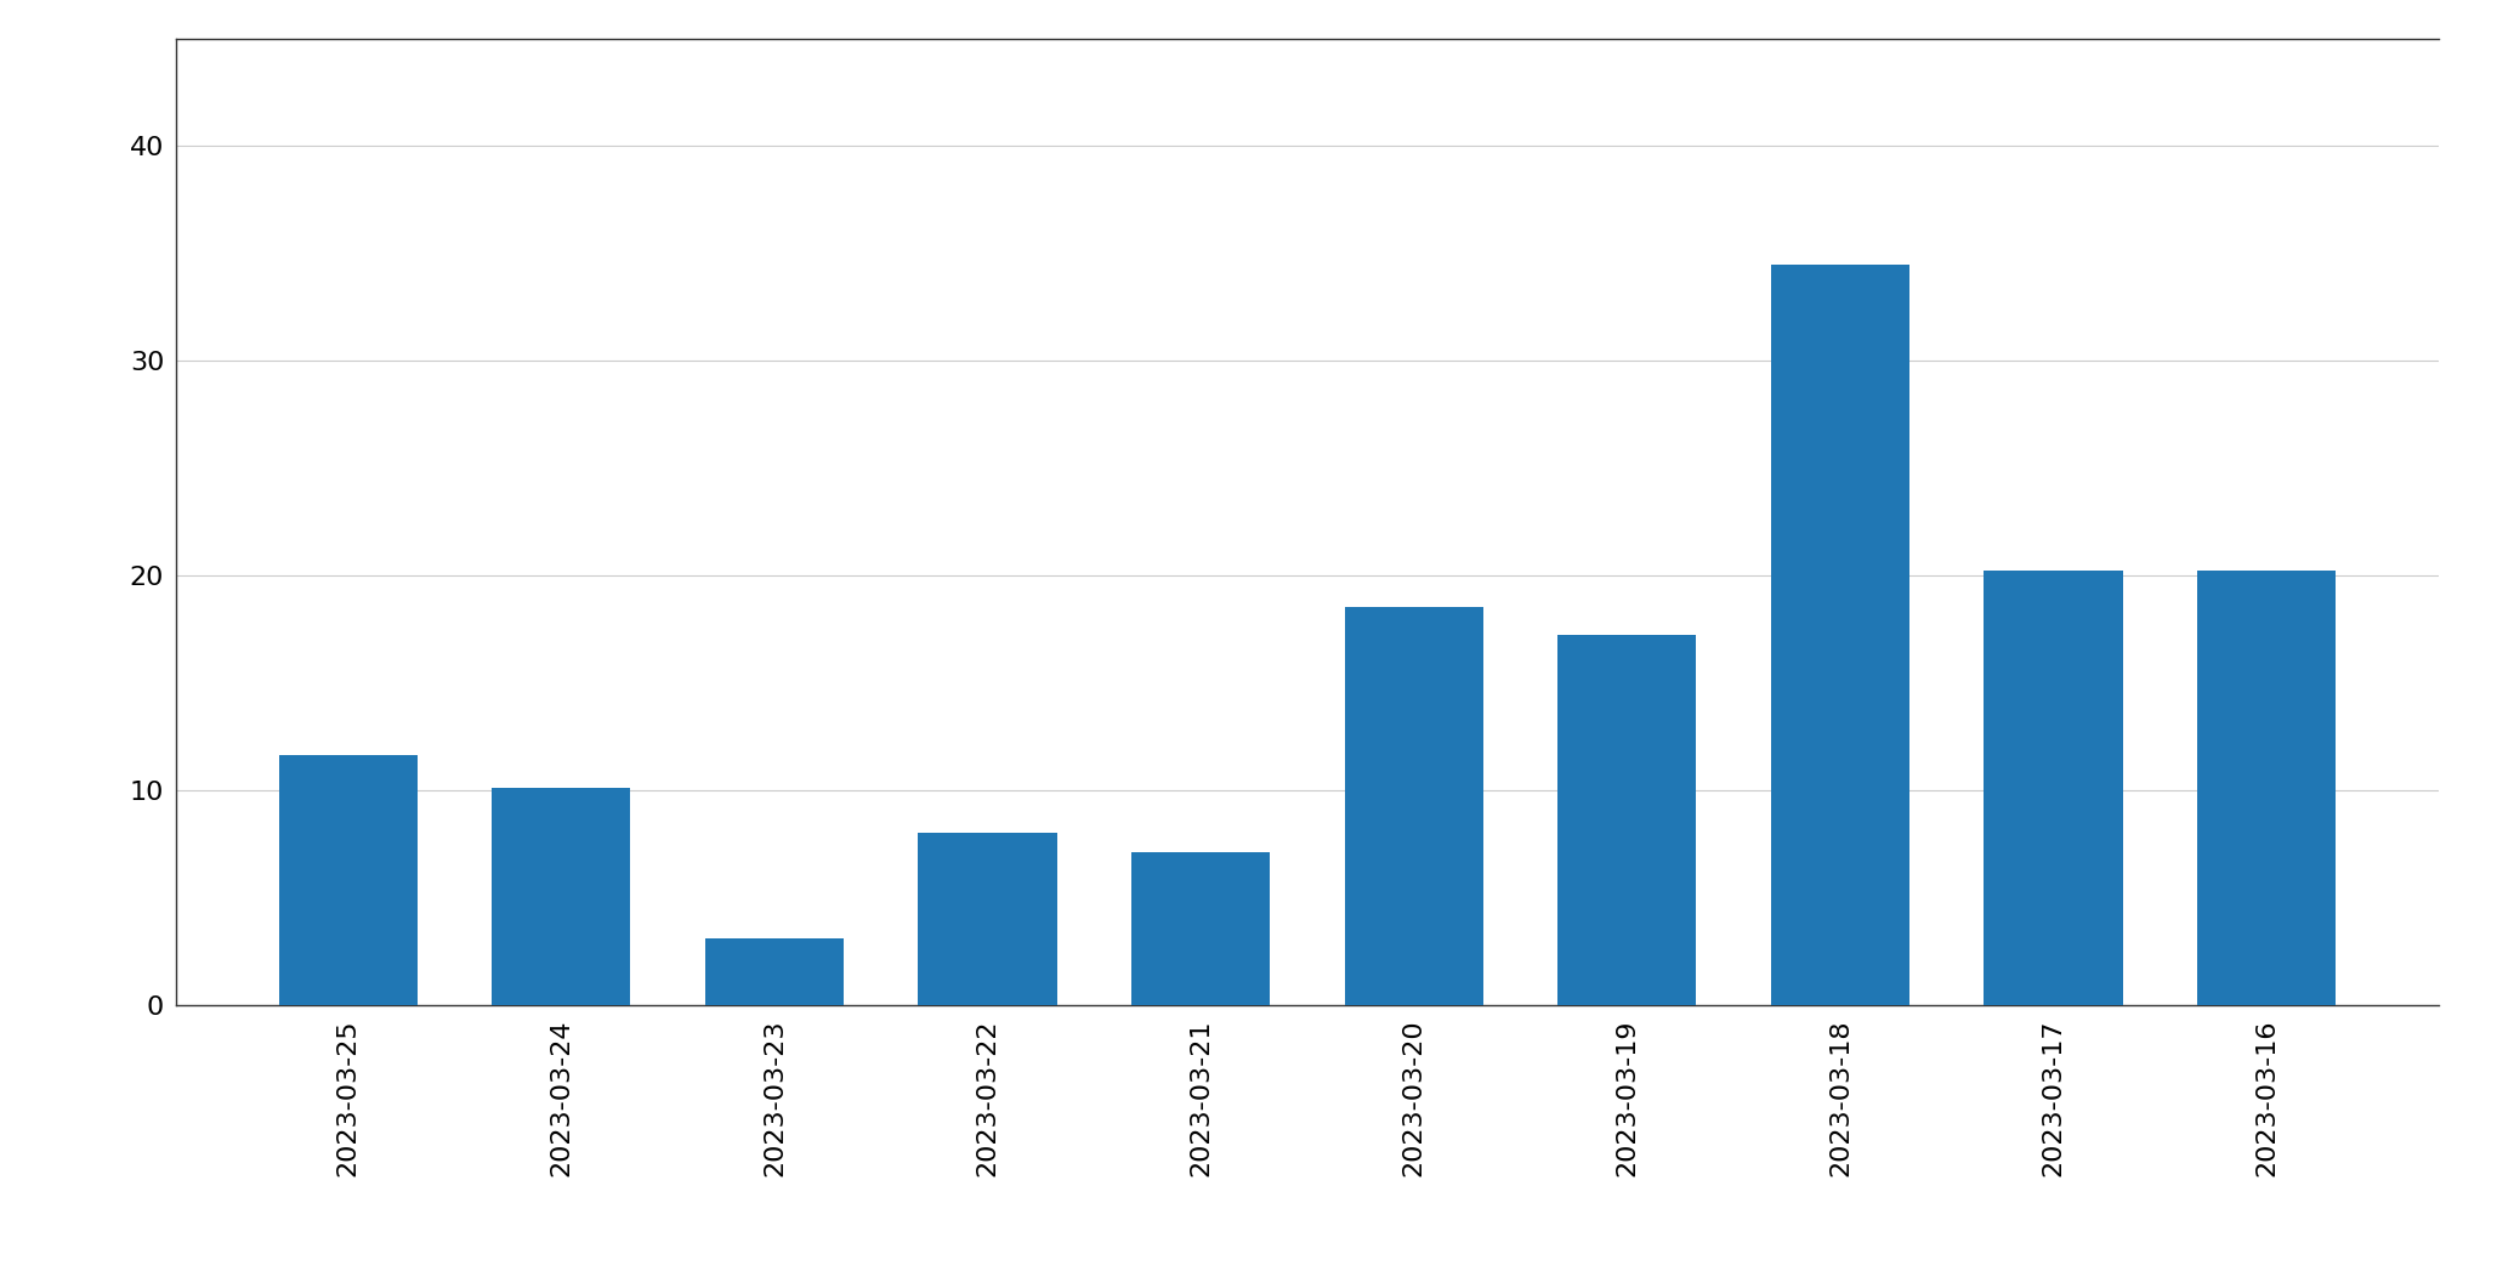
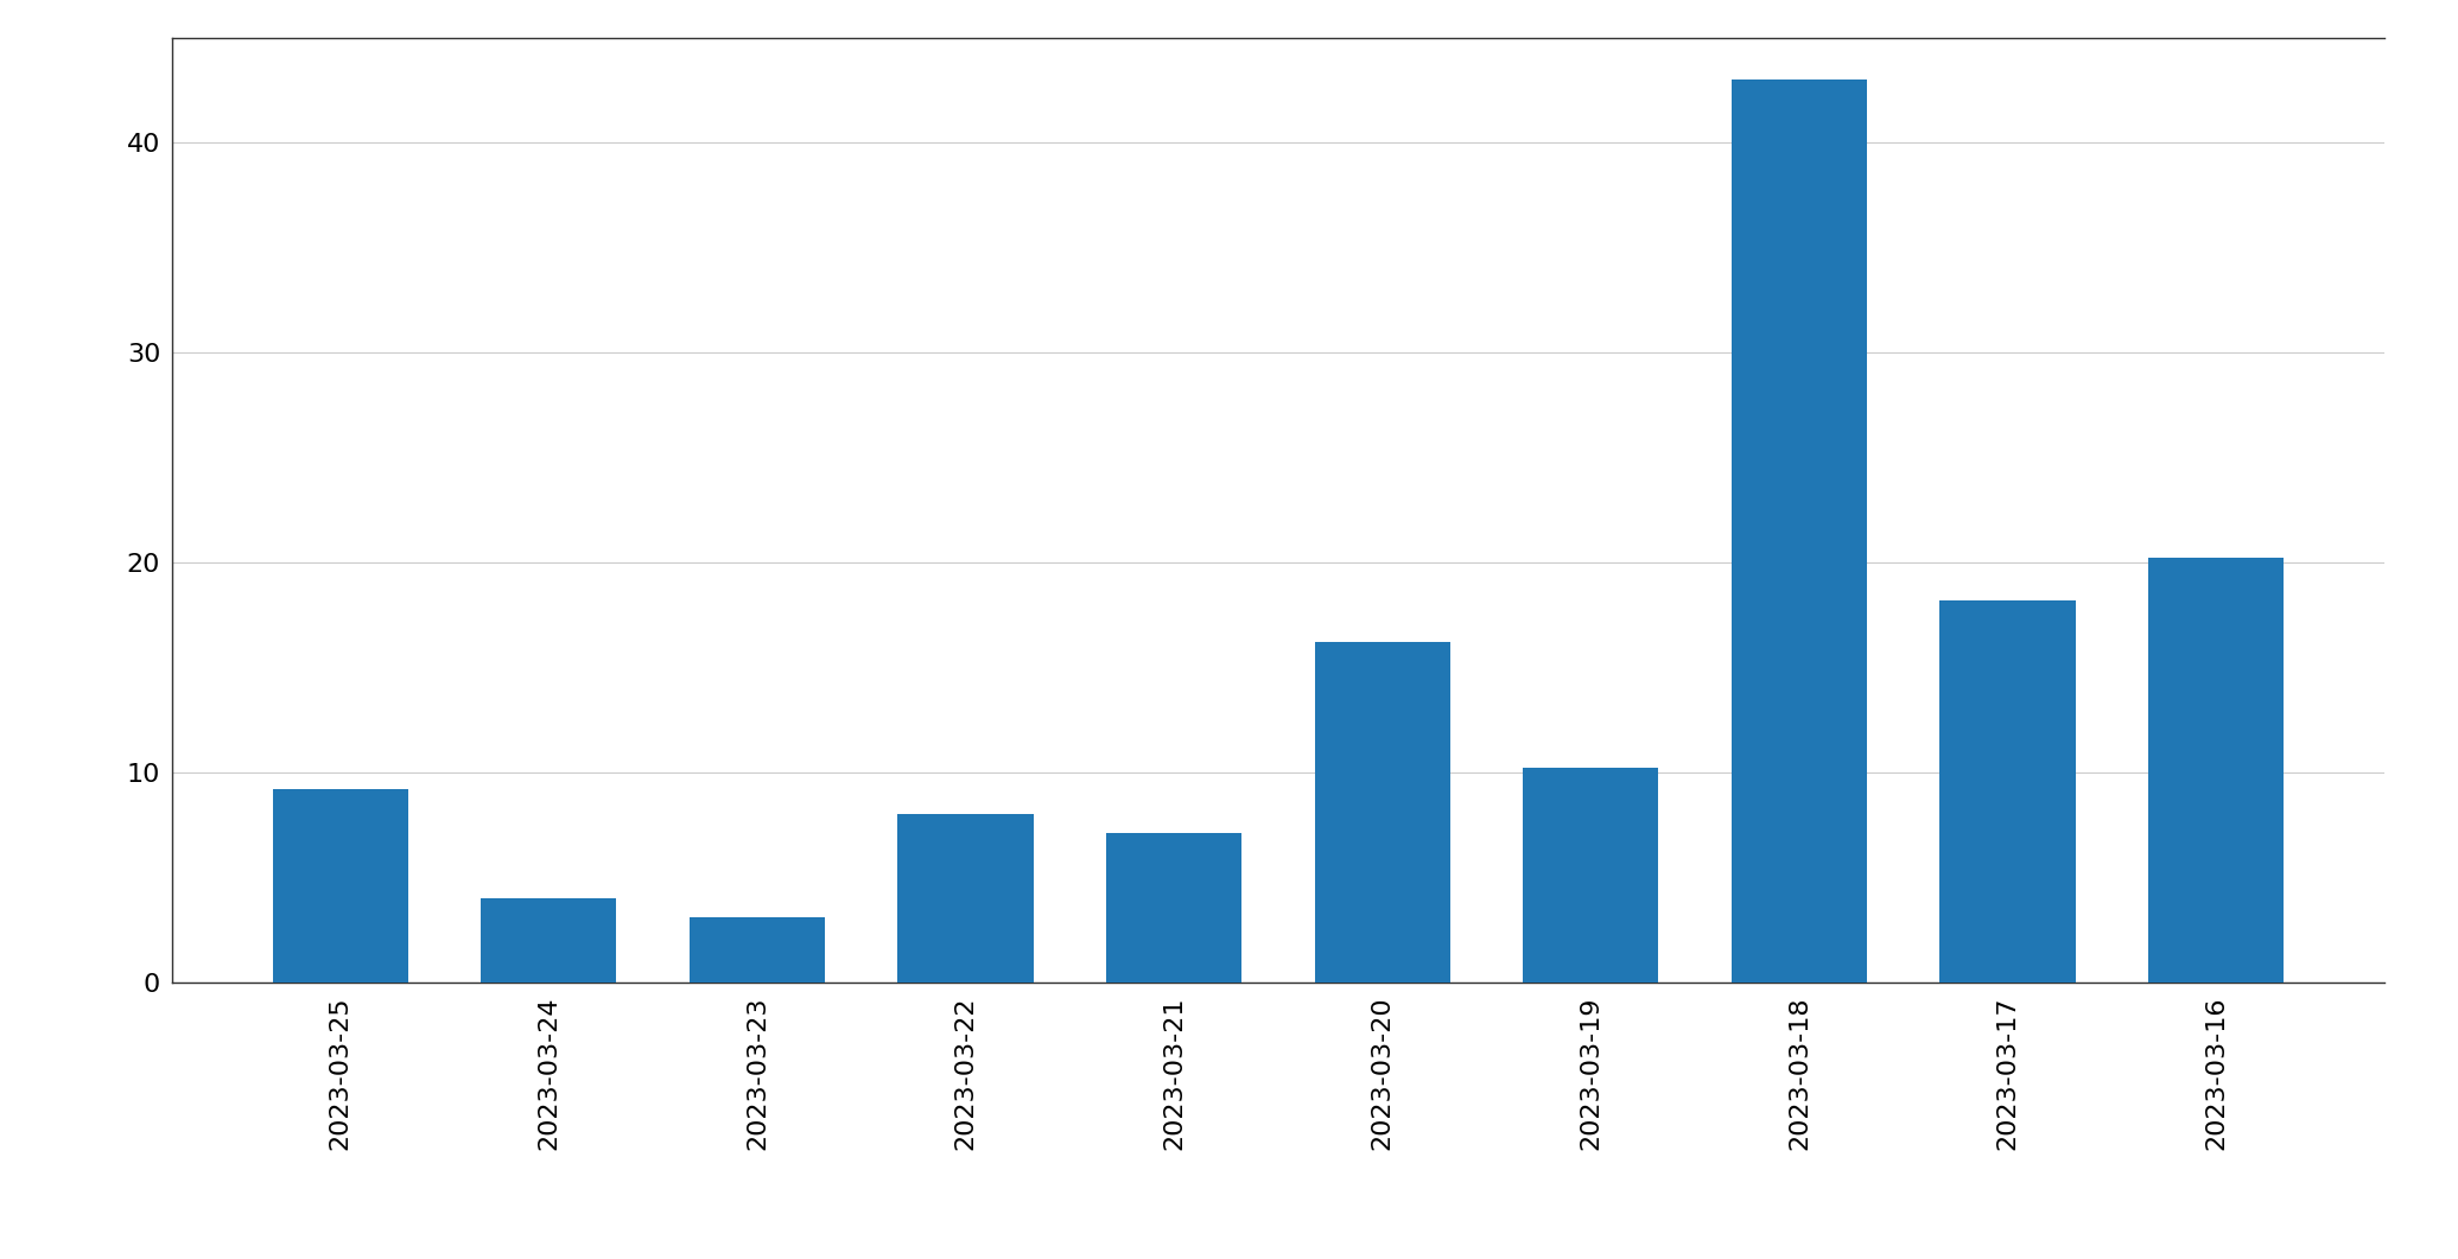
2023-03-25: 11.6 -> 9.2
2023-03-24: 10.1 -> 4.0
2023-03-20: 18.5 -> 16.2
2023-03-19: 17.2 -> 10.2
2023-03-18: 34.5 -> 43.0
2023-03-17: 20.2 -> 18.2
